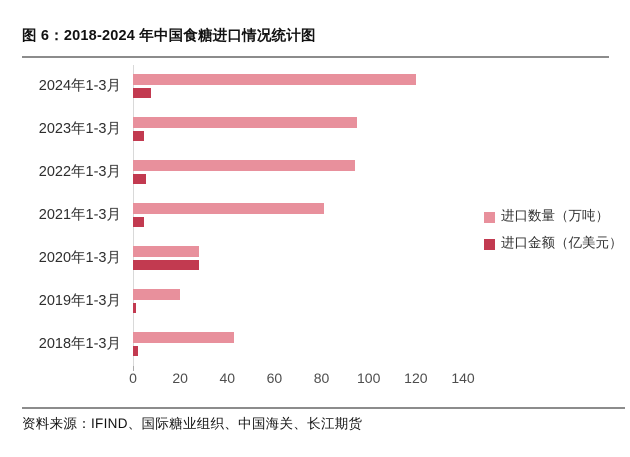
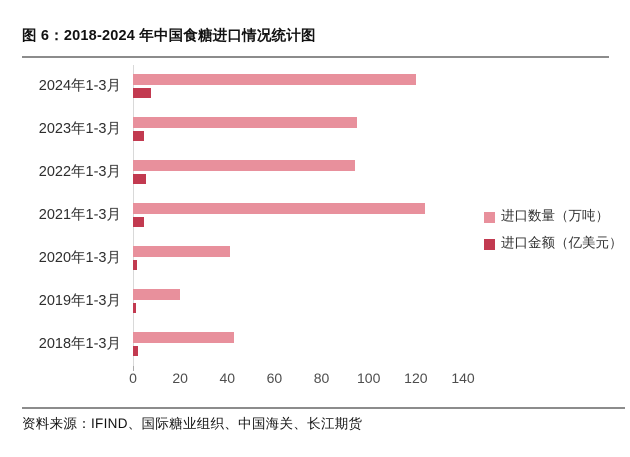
进口数量（万吨）/2021年1-3月: 81 -> 124
进口数量（万吨）/2020年1-3月: 28 -> 41
进口金额（亿美元）/2020年1-3月: 28 -> 2
